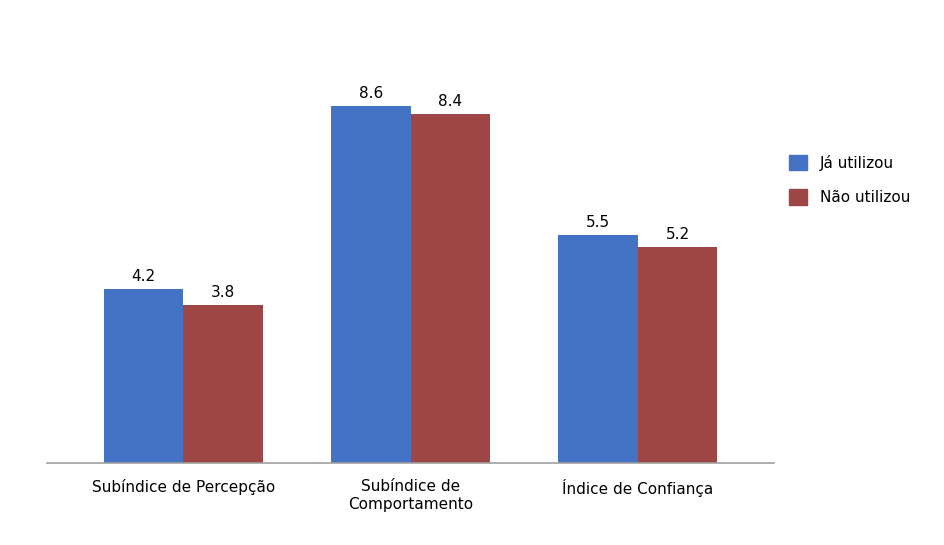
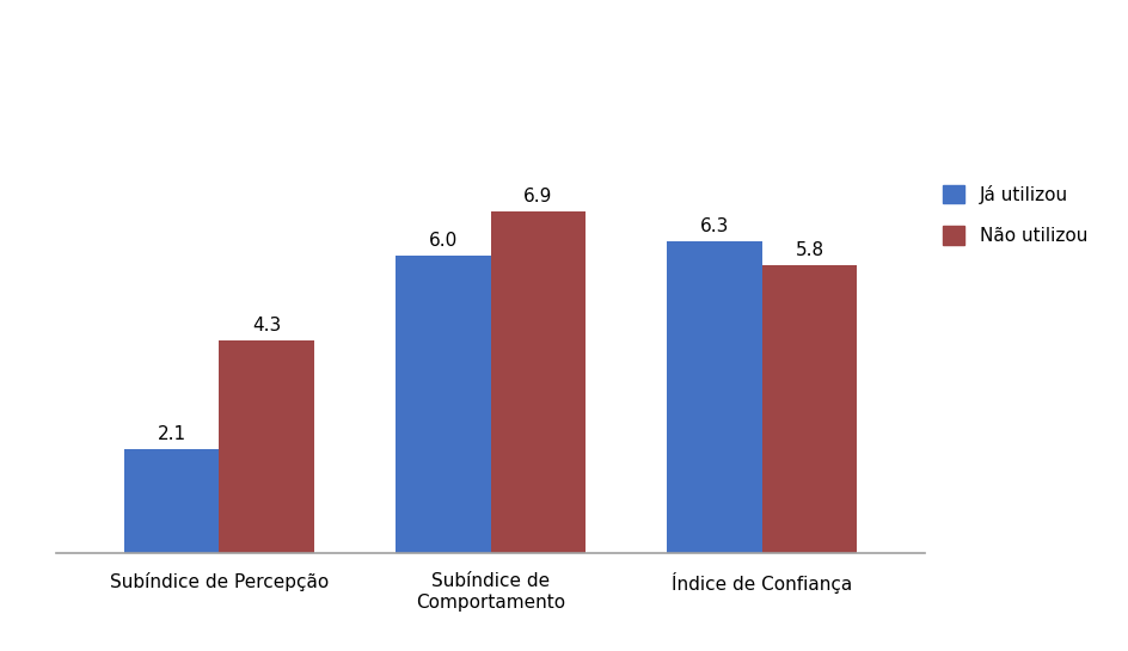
Já utilizou/Subíndice de Percepção: 4.2 -> 2.1
Não utilizou/Subíndice de Percepção: 3.8 -> 4.3
Já utilizou/Subíndice de Comportamento: 8.6 -> 6.0
Não utilizou/Subíndice de Comportamento: 8.4 -> 6.9
Já utilizou/Índice de Confiança: 5.5 -> 6.3
Não utilizou/Índice de Confiança: 5.2 -> 5.8
